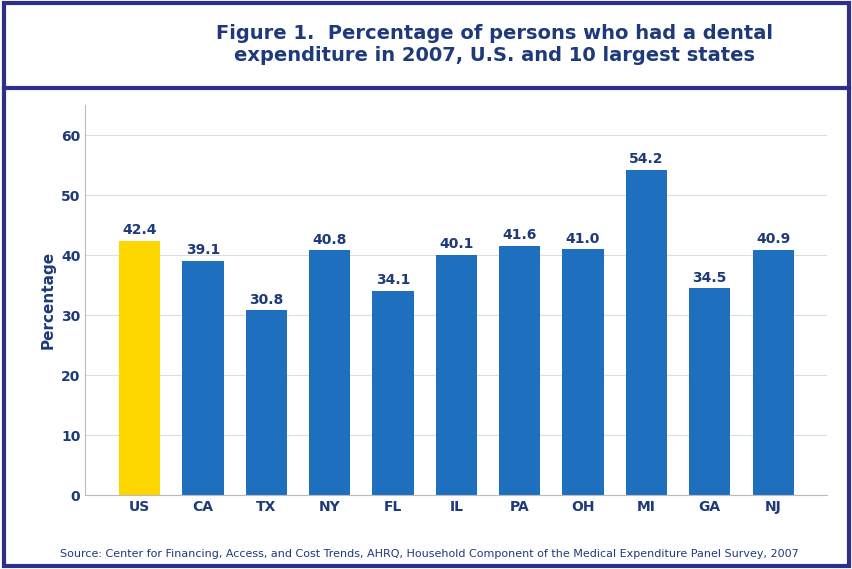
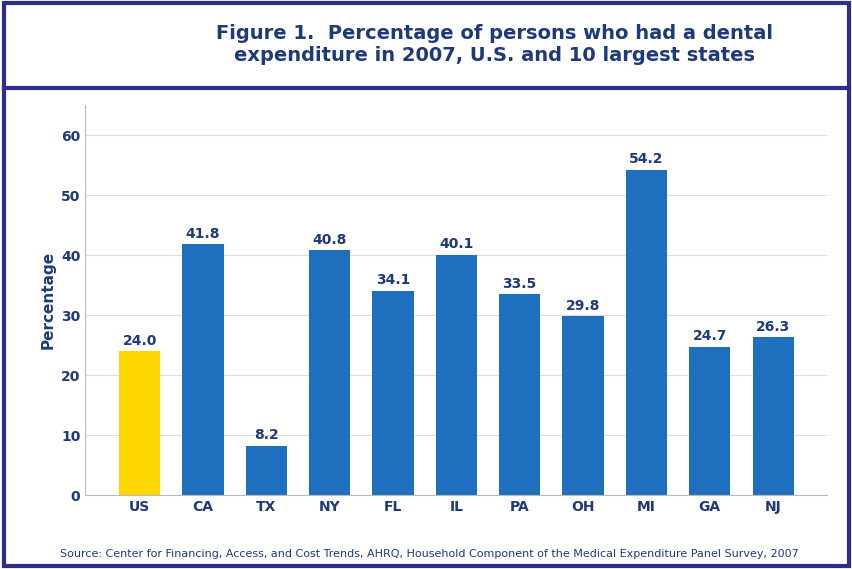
US: 42.4 -> 24.0
CA: 39.1 -> 41.8
TX: 30.8 -> 8.2
PA: 41.6 -> 33.5
OH: 41.0 -> 29.8
GA: 34.5 -> 24.7
NJ: 40.9 -> 26.3
